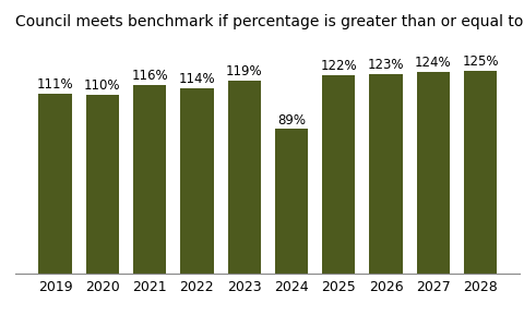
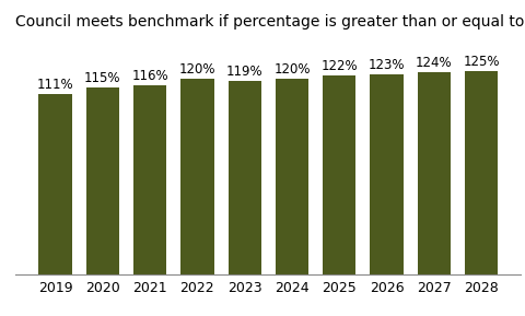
2020: 110% -> 115%
2022: 114% -> 120%
2024: 89% -> 120%
